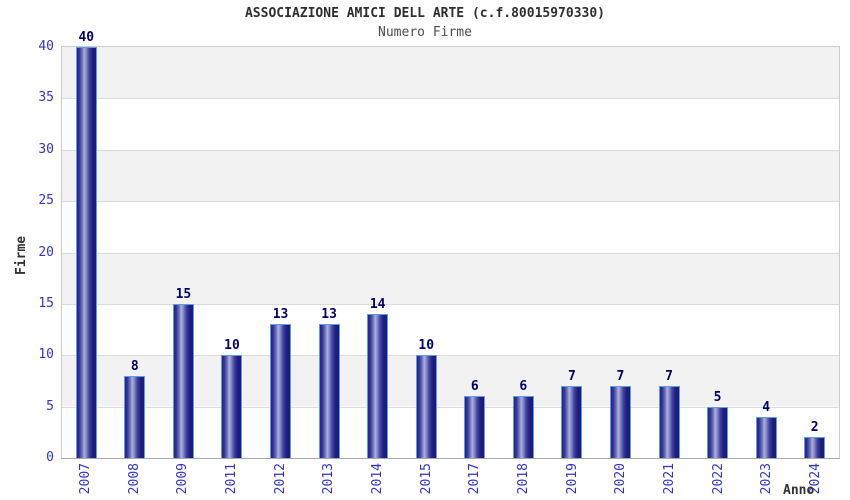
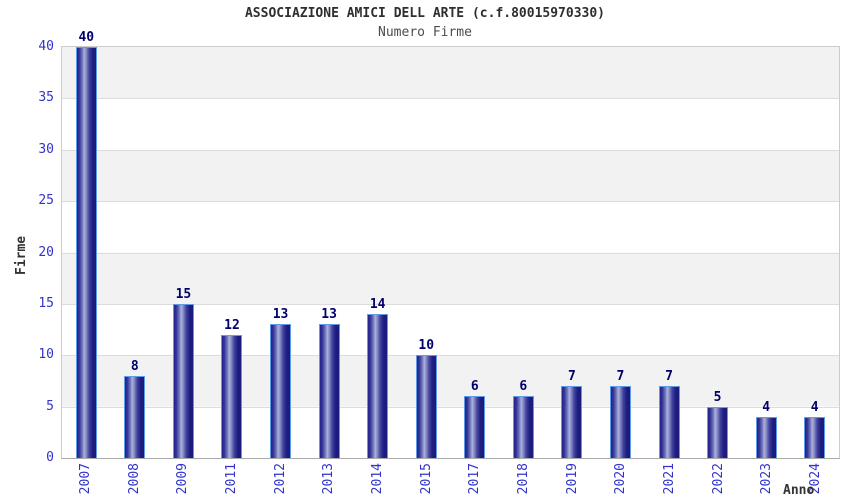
2011: 10 -> 12
2024: 2 -> 4
